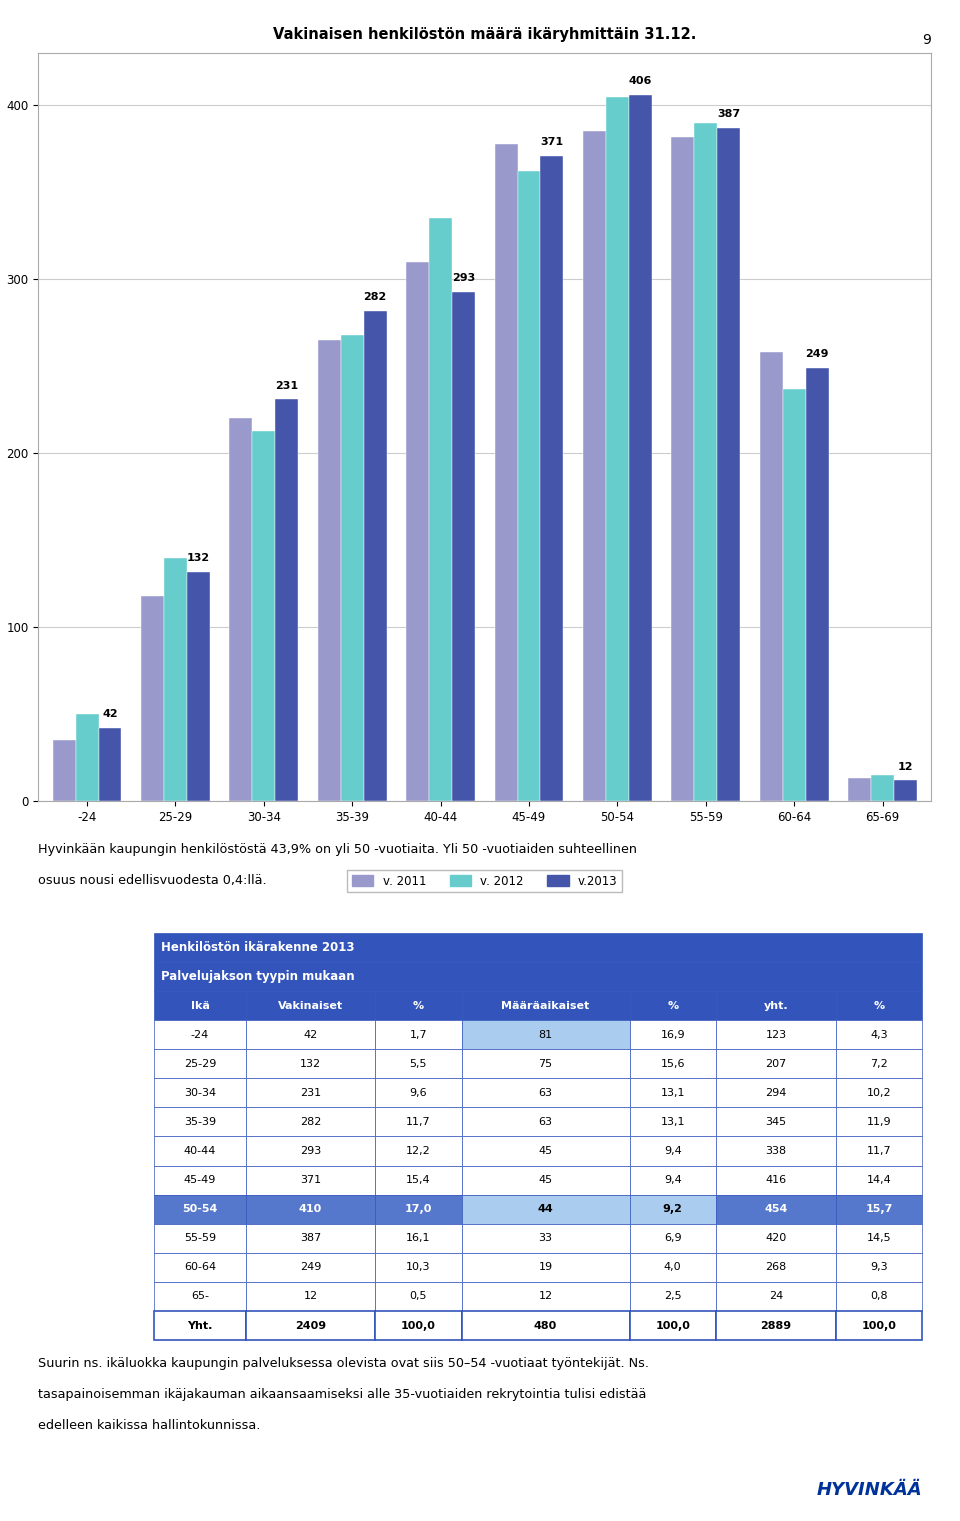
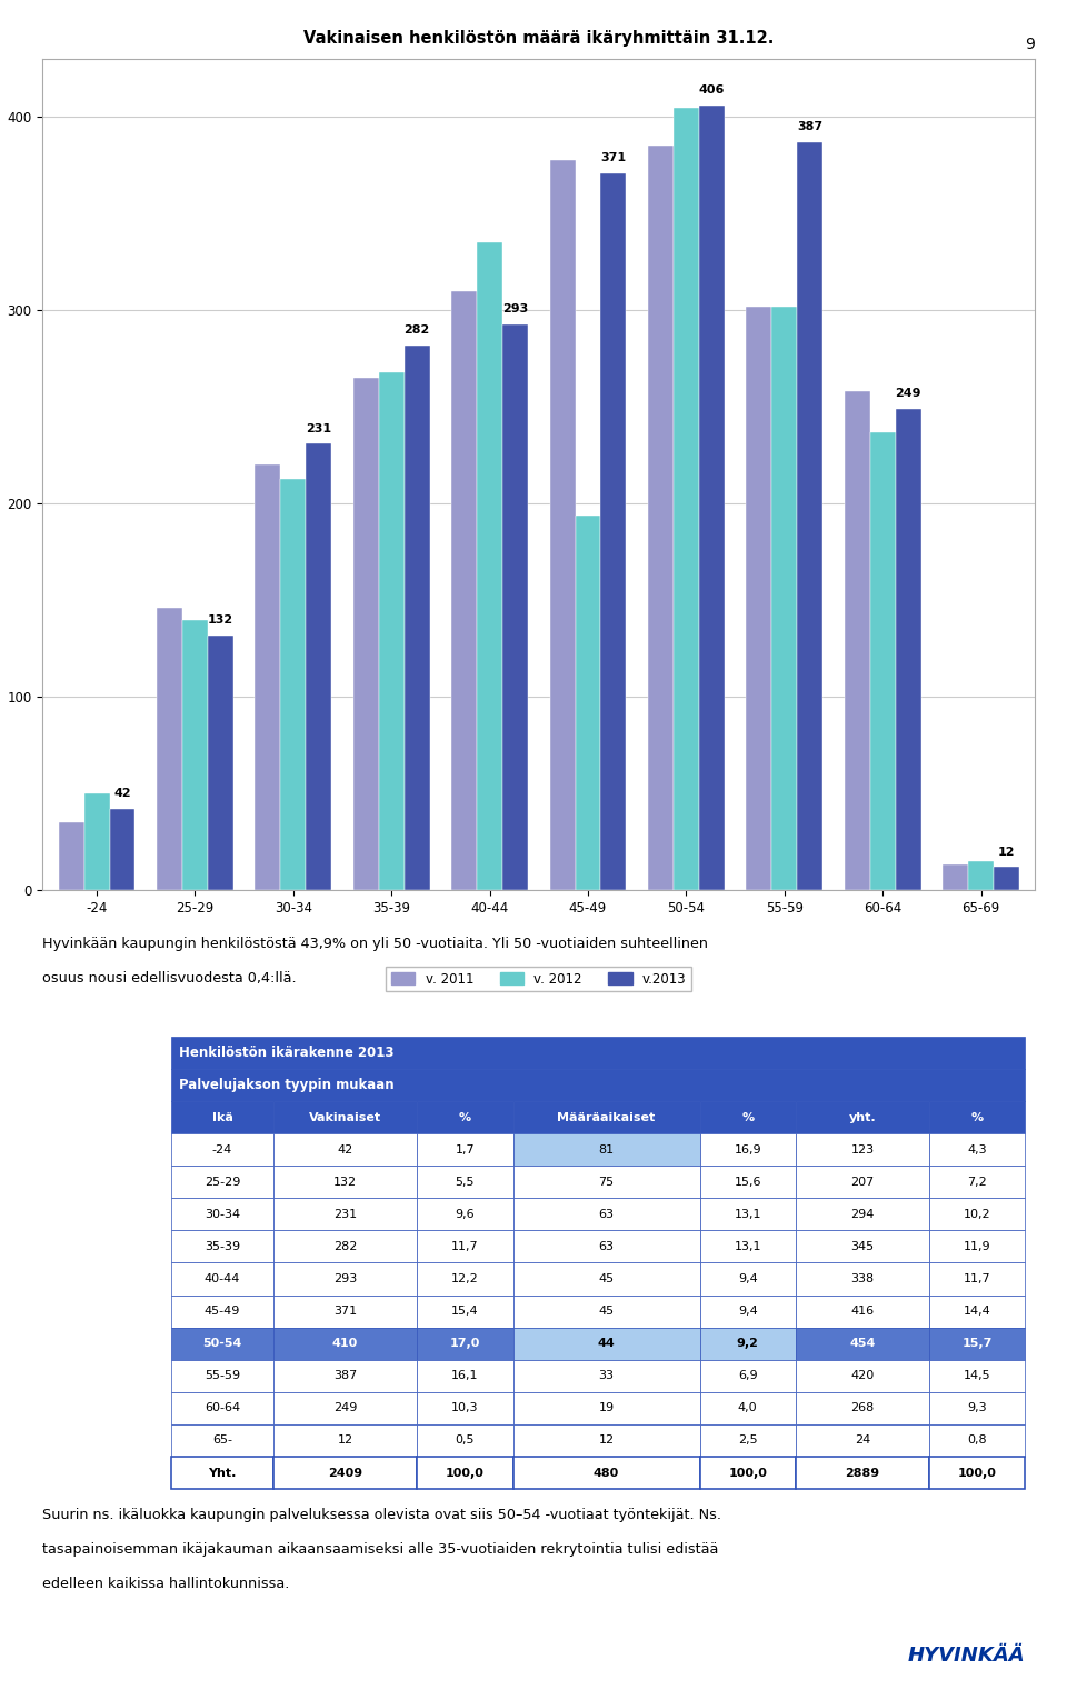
v. 2011/25-29: 118 -> 146
v. 2012/45-49: 362 -> 194
v. 2011/55-59: 382 -> 302
v. 2012/55-59: 390 -> 302
